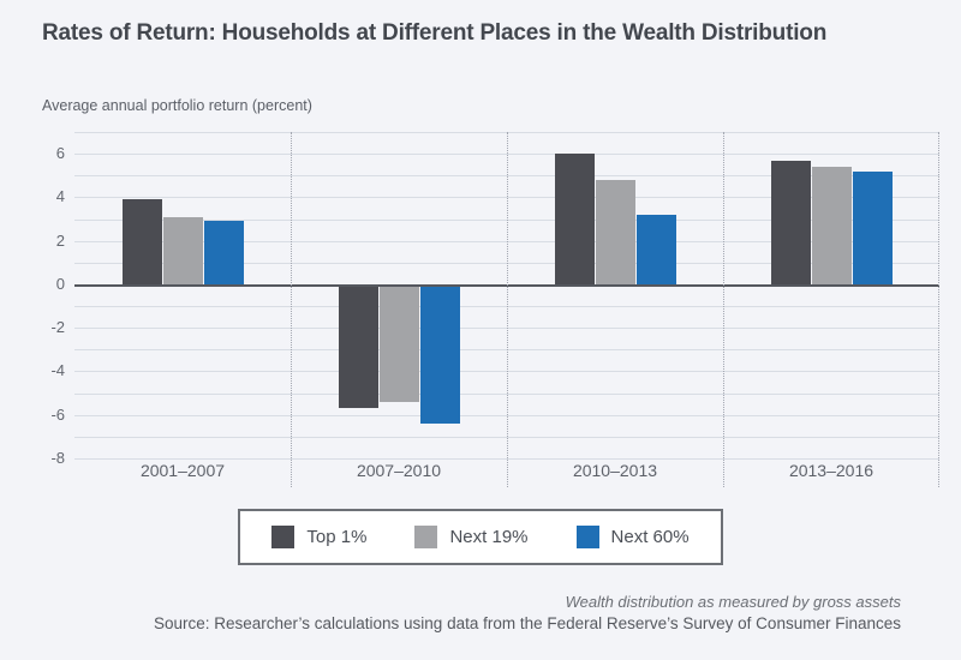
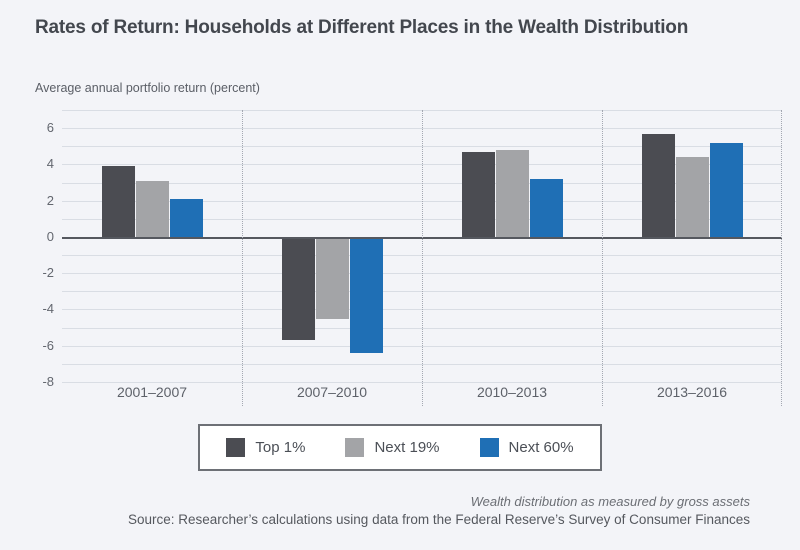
Next 60%/2001–2007: 2.9 -> 2.1
Next 19%/2007–2010: -5.3 -> -4.4
Top 1%/2010–2013: 6.0 -> 4.7
Next 19%/2013–2016: 5.4 -> 4.4
